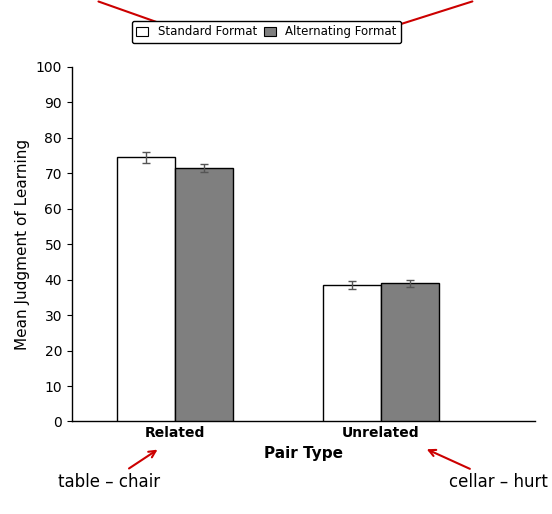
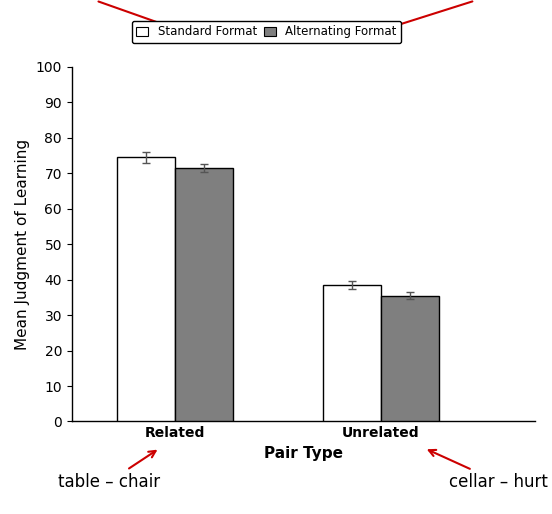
Alternating Format/Unrelated: 39.0 -> 35.5
